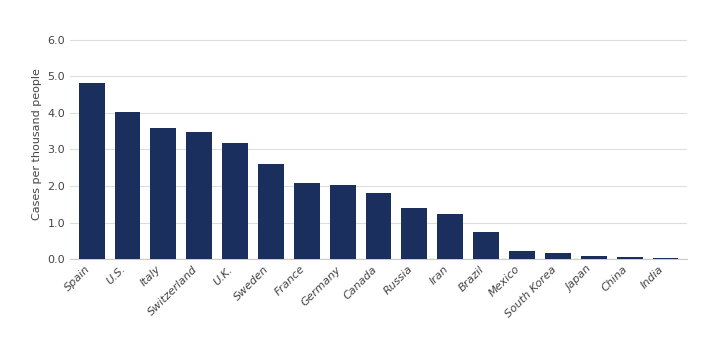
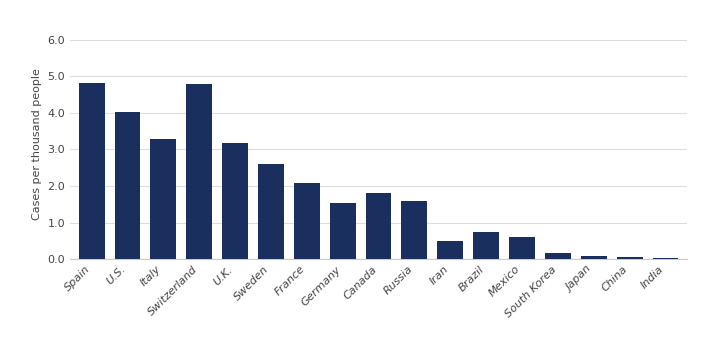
Italy: 3.60 -> 3.30
Switzerland: 3.47 -> 4.80
Germany: 2.02 -> 1.55
Russia: 1.40 -> 1.60
Iran: 1.24 -> 0.50
Mexico: 0.23 -> 0.60
